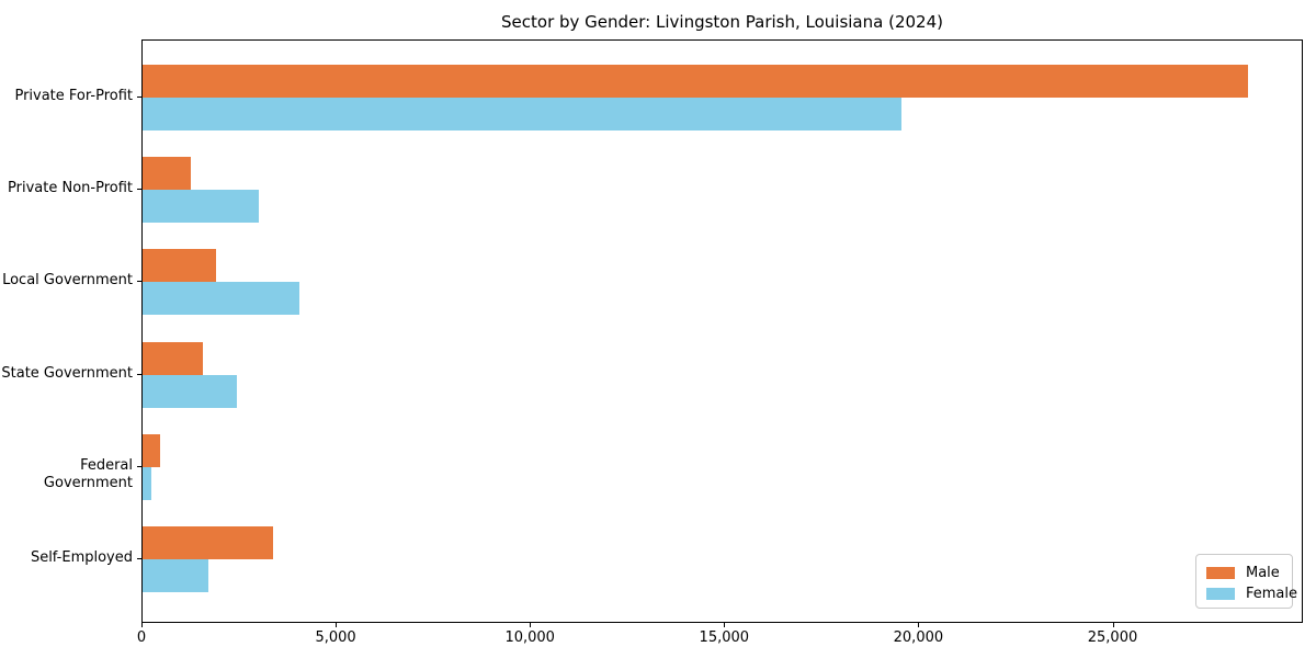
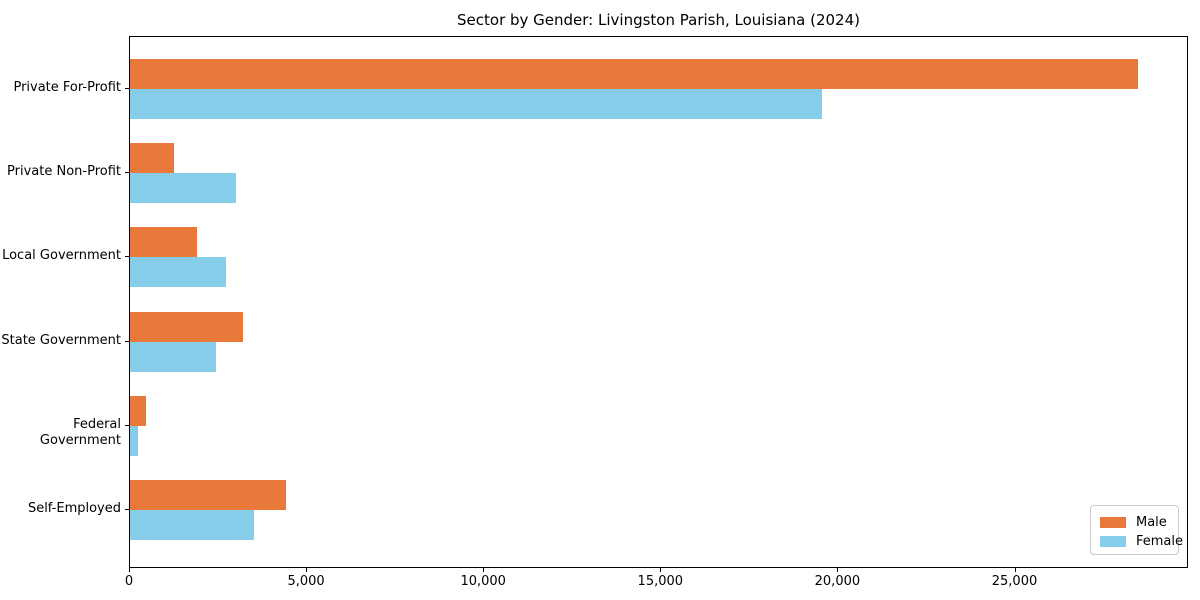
Female/Local Government: 4000 -> 2700
Male/State Government: 1600 -> 3200
Male/Self-Employed: 3400 -> 4400
Female/Self-Employed: 1700 -> 3500
